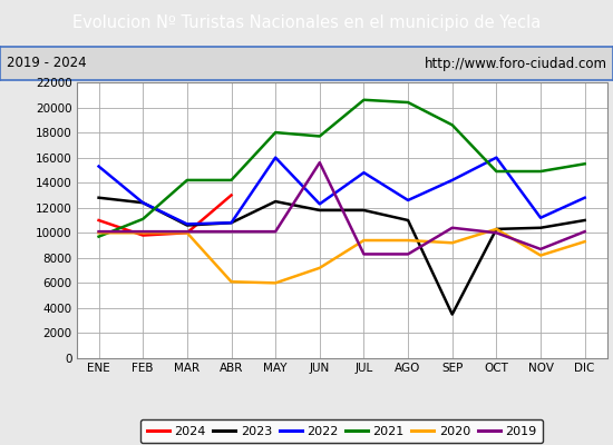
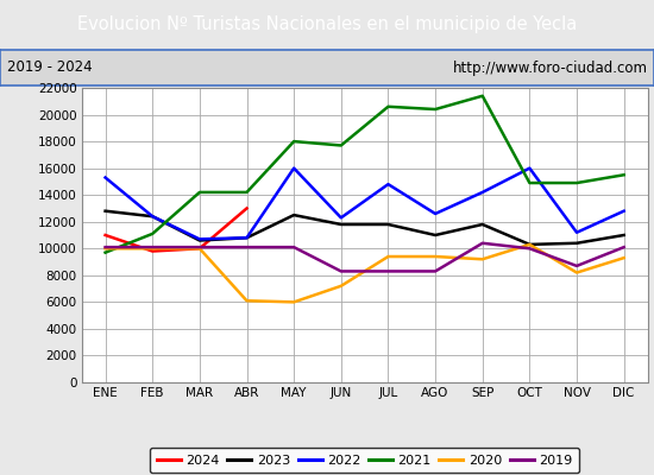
2019/JUN: 15600 -> 8300
2023/SEP: 3500 -> 11800
2021/SEP: 18600 -> 21400
